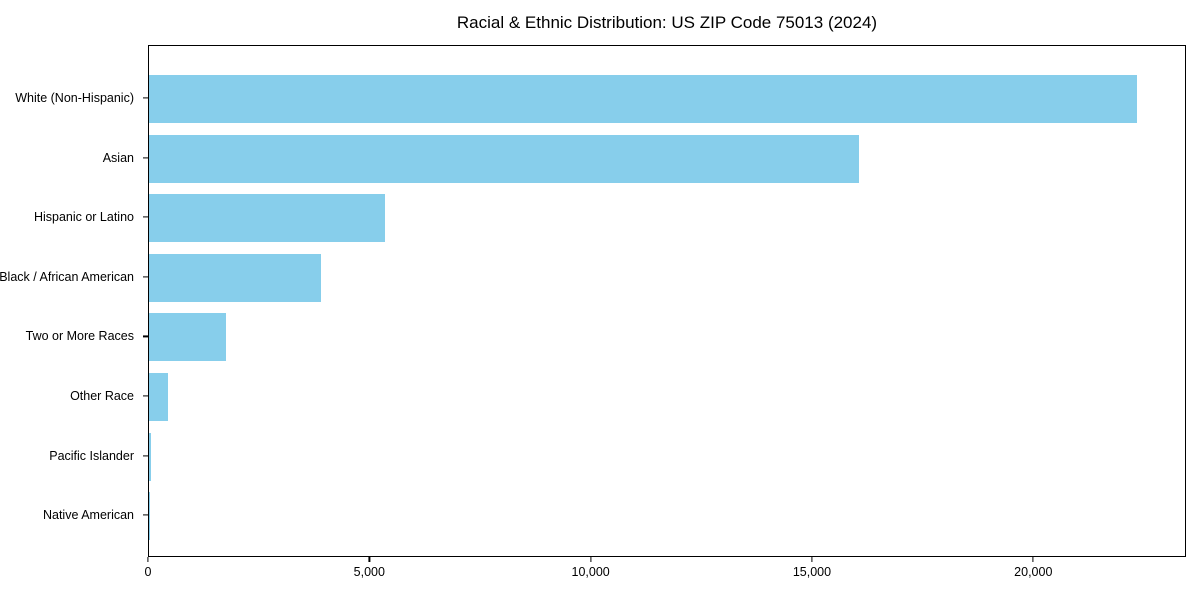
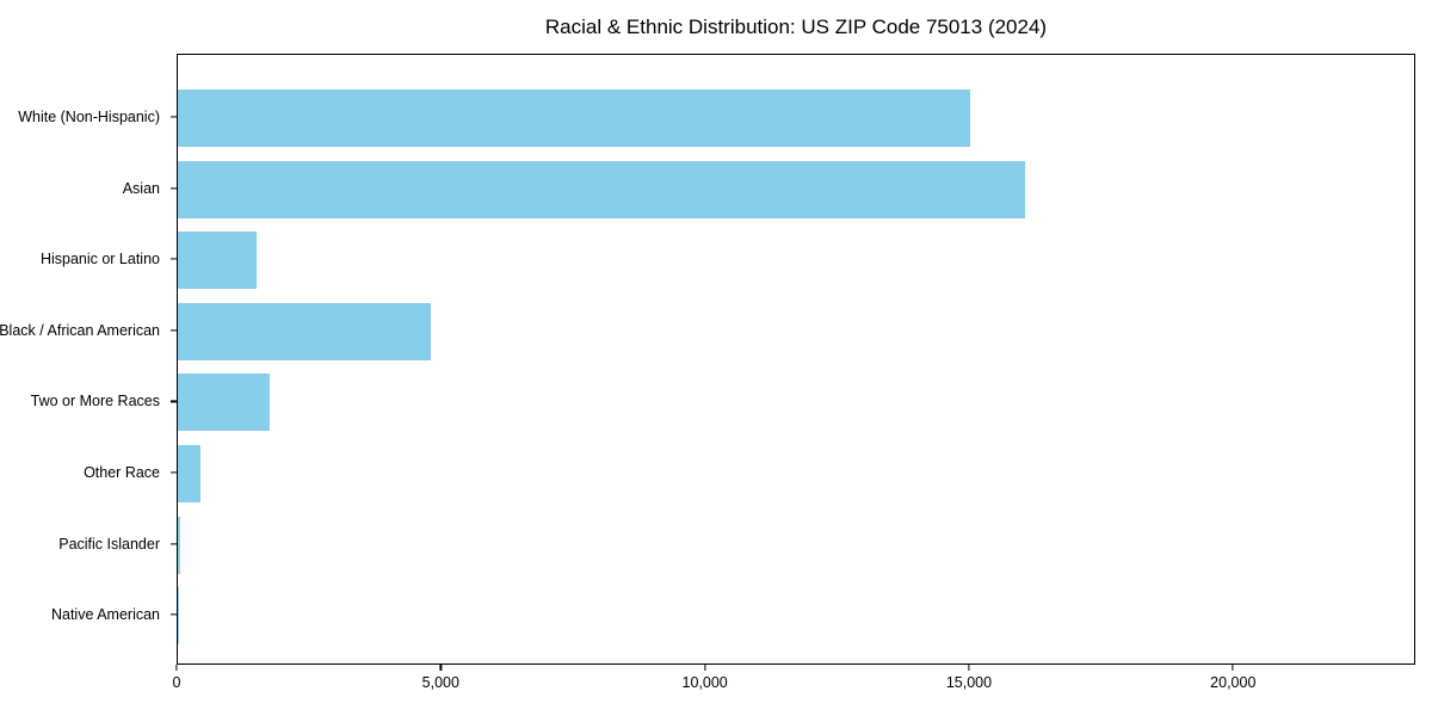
White (Non-Hispanic): 22300 -> 15000
Hispanic or Latino: 5300 -> 1500
Black / African American: 3900 -> 4800
